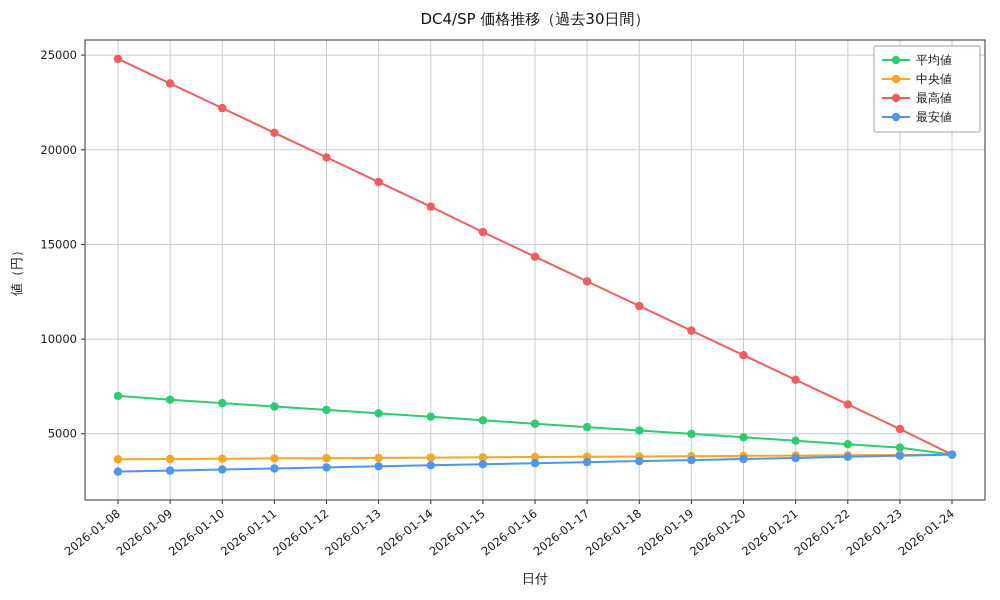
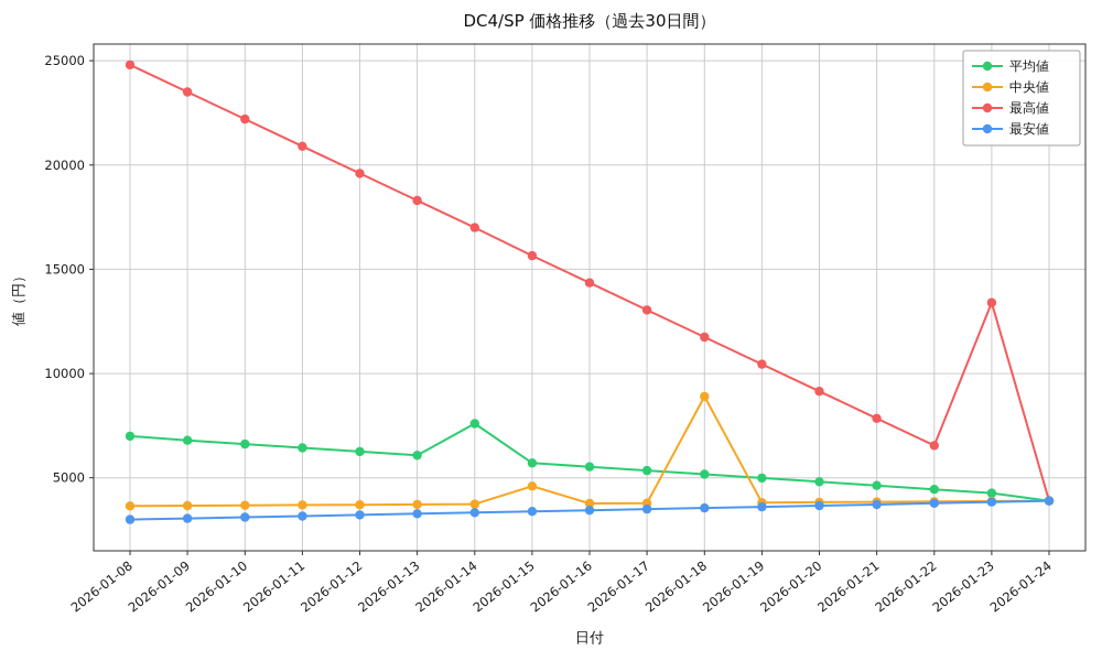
平均値/2026-01-14: 5900 -> 7600
中央値/2026-01-15: 3800 -> 4600
中央値/2026-01-18: 3800 -> 8900
最高値/2026-01-23: 5200 -> 13400
